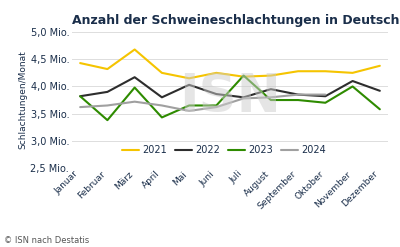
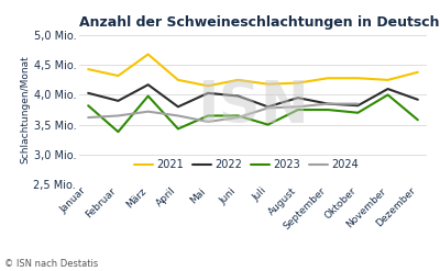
2022/Januar: 3,82 Mio. -> 4,03 Mio.
2022/Juni: 3,86 Mio. -> 3,98 Mio.
2023/Juli: 4,20 Mio. -> 3,50 Mio.
